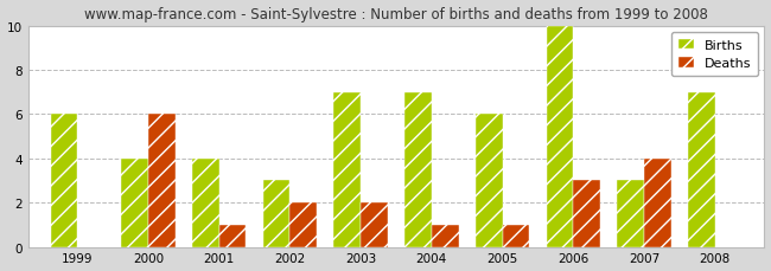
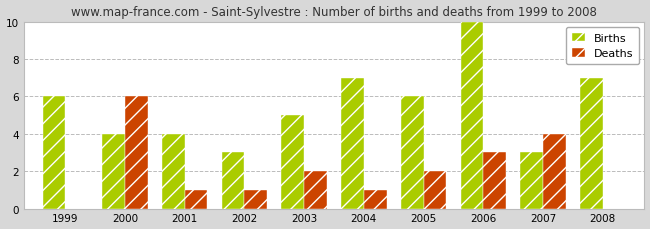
Deaths/2002: 2 -> 1
Births/2003: 7 -> 5
Deaths/2005: 1 -> 2
